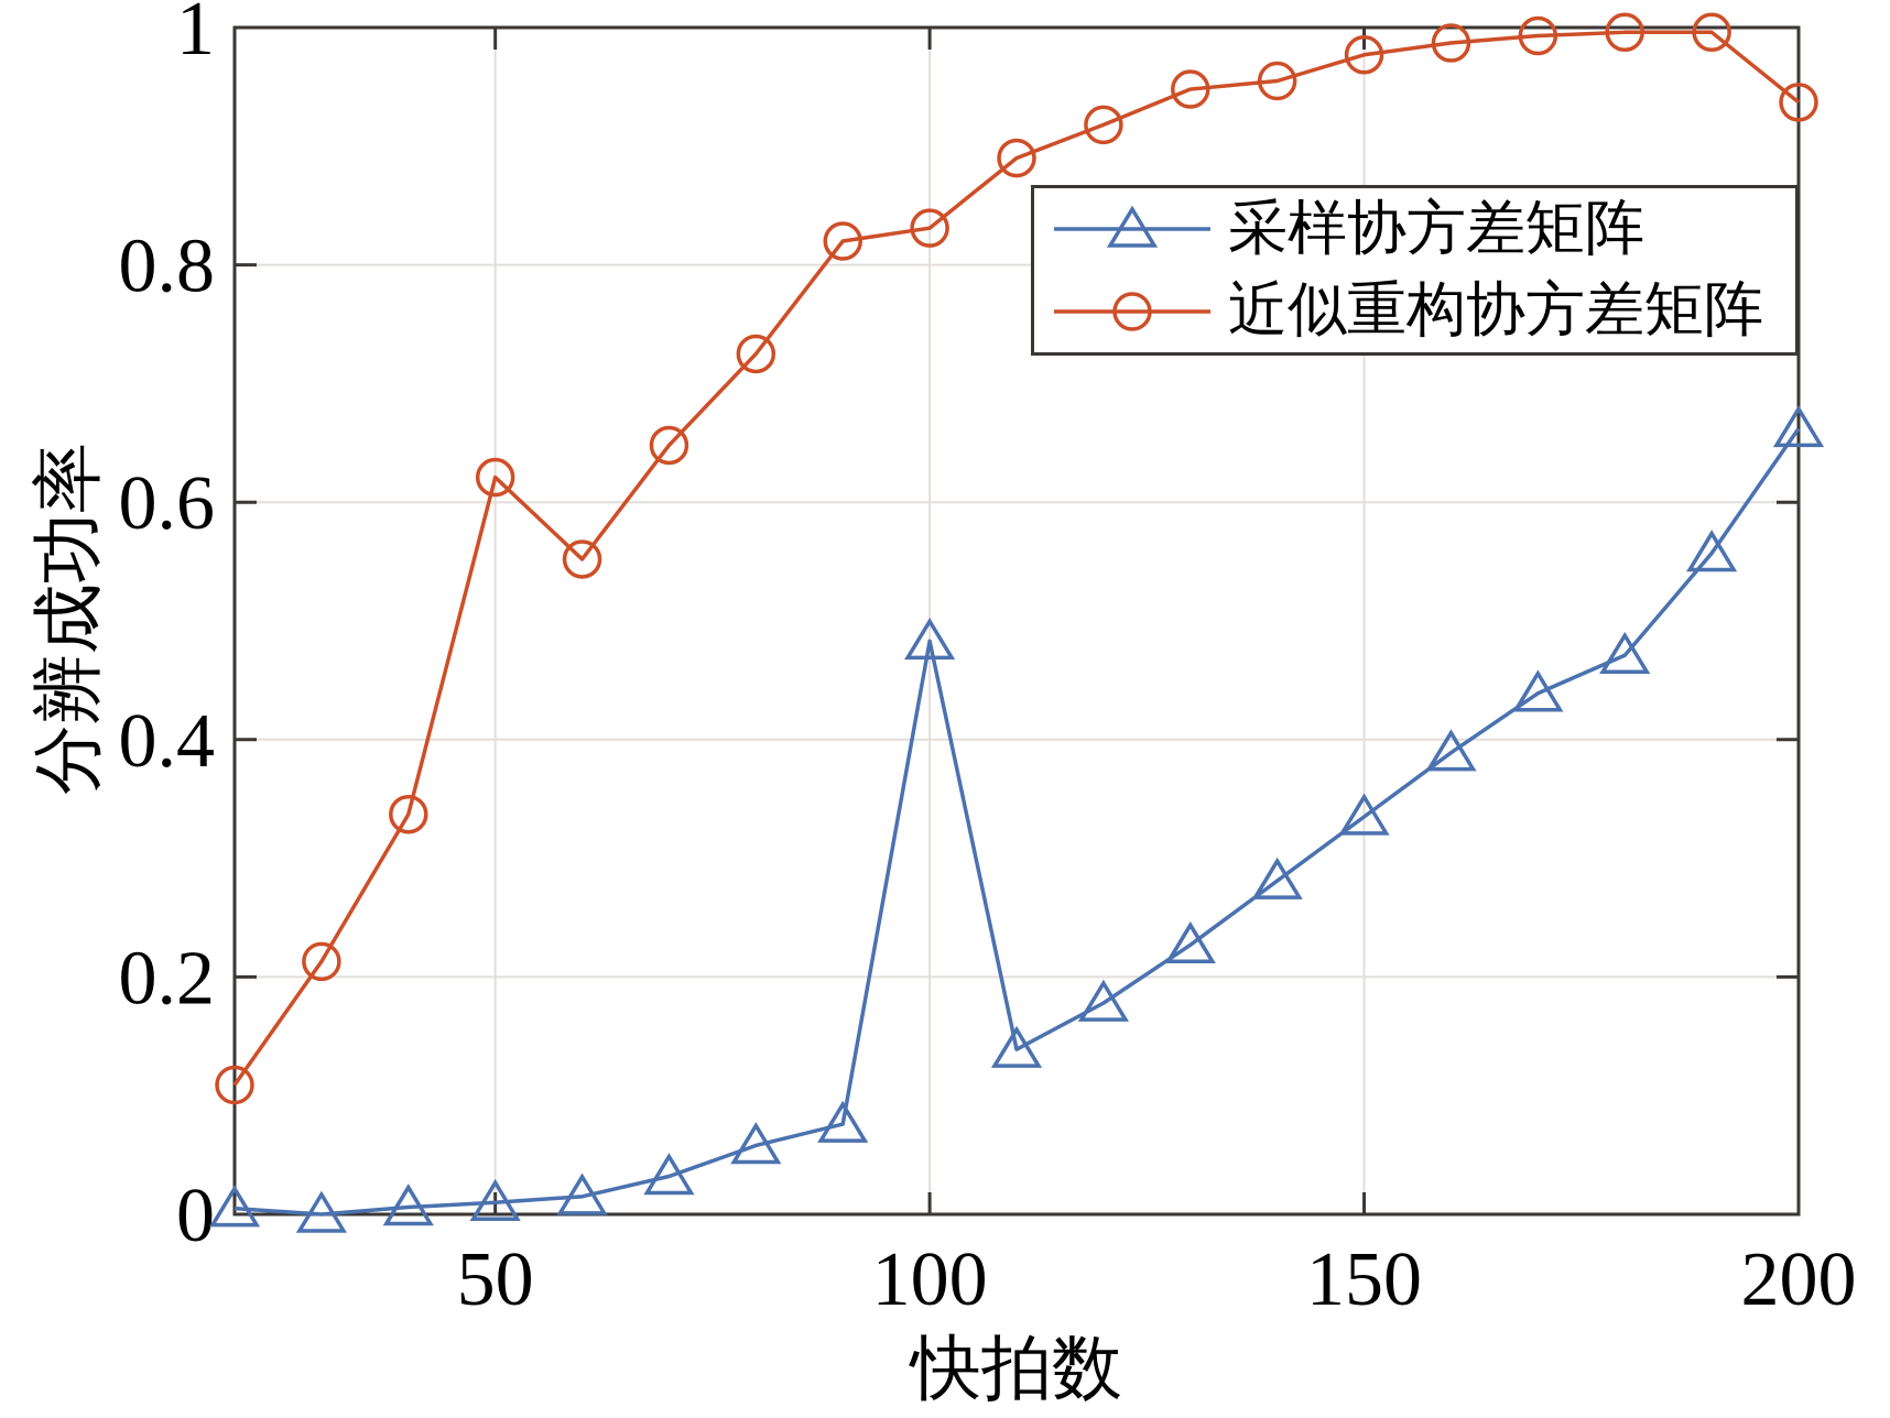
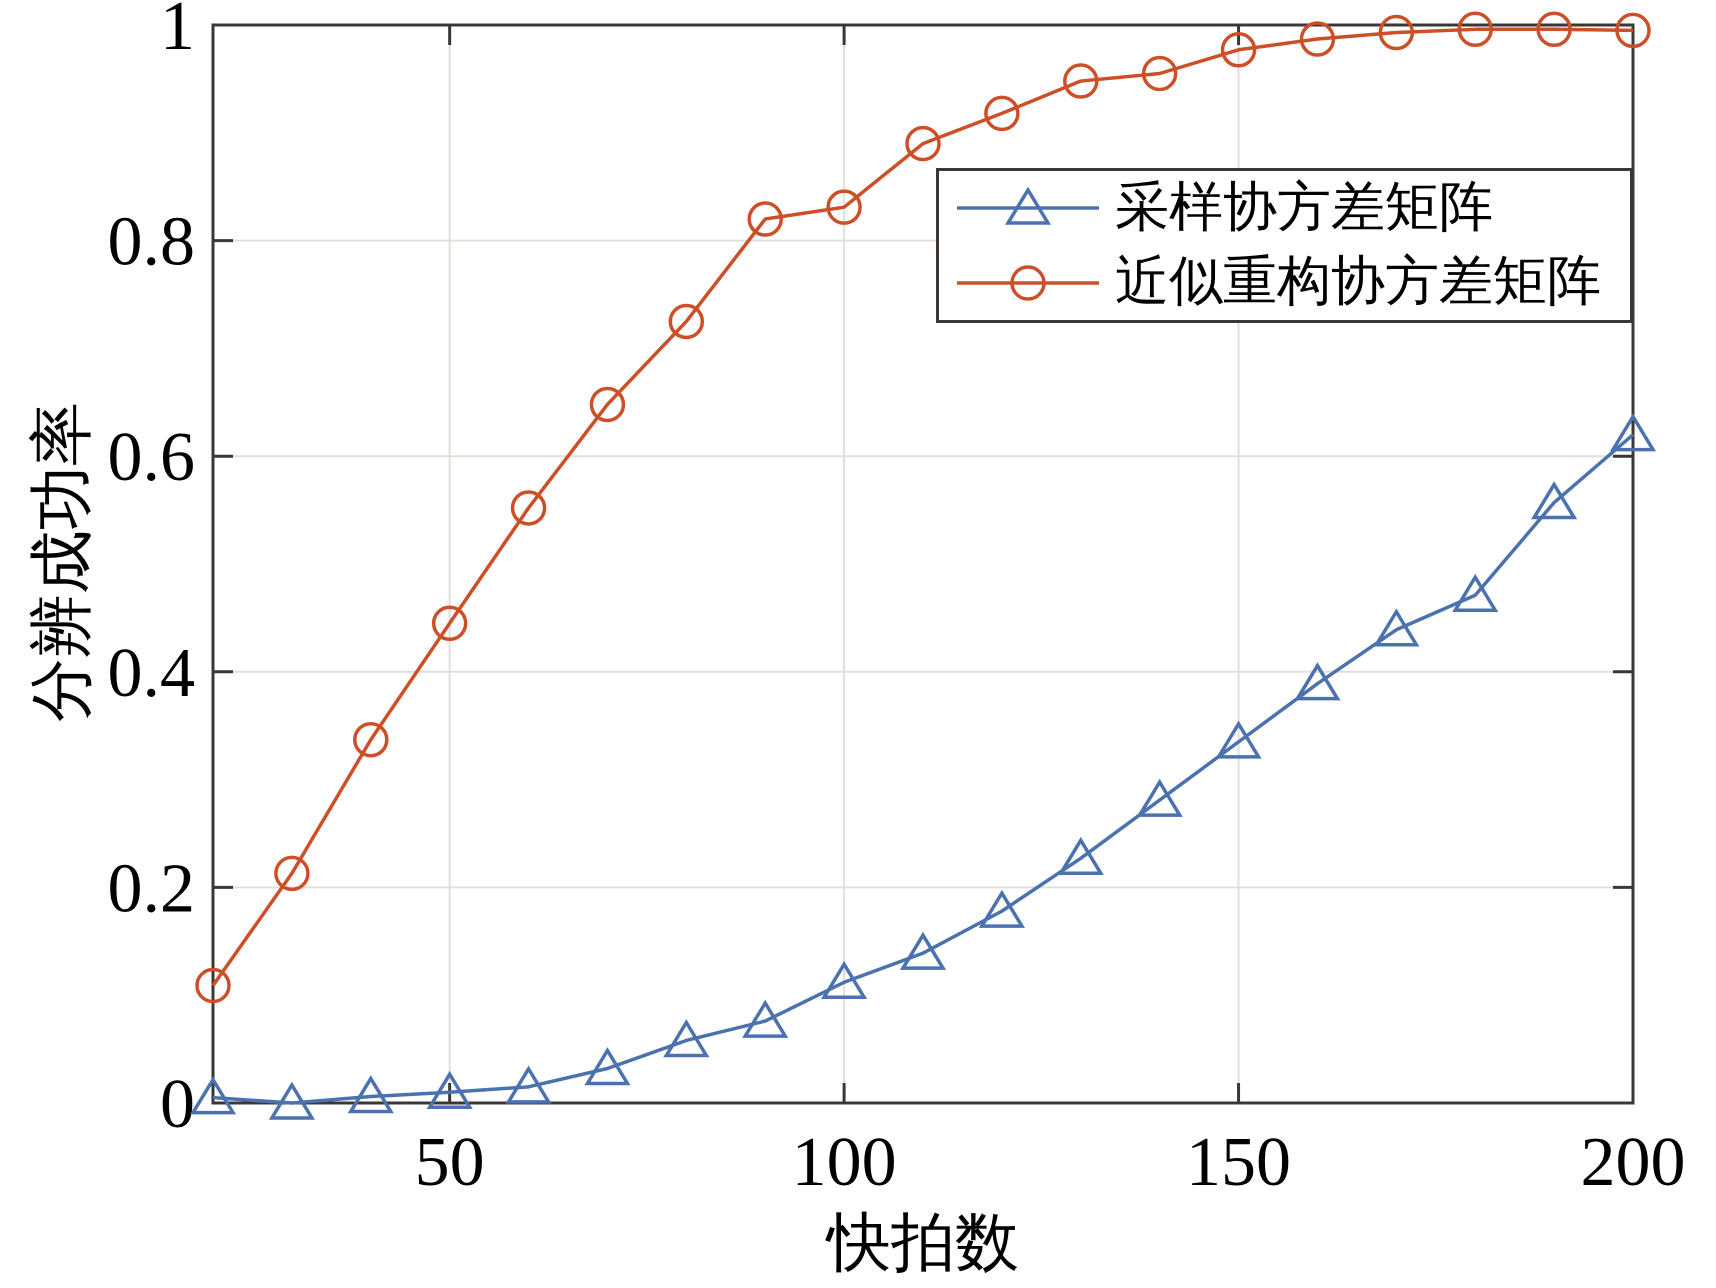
近似重构协方差矩阵/50: 0.621 -> 0.445
采样协方差矩阵/100: 0.483 -> 0.112
采样协方差矩阵/200: 0.662 -> 0.620
近似重构协方差矩阵/200: 0.937 -> 0.995
